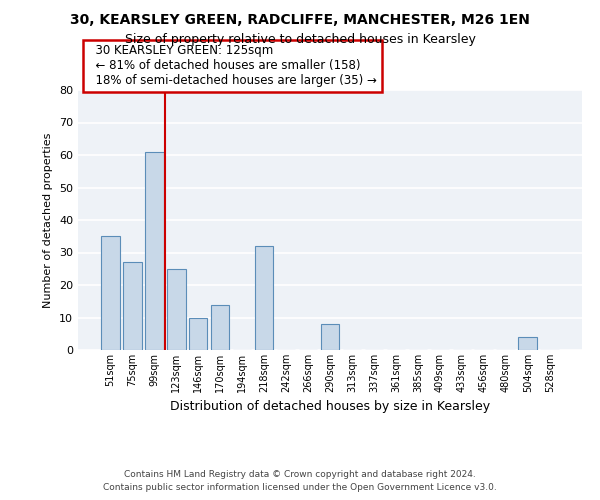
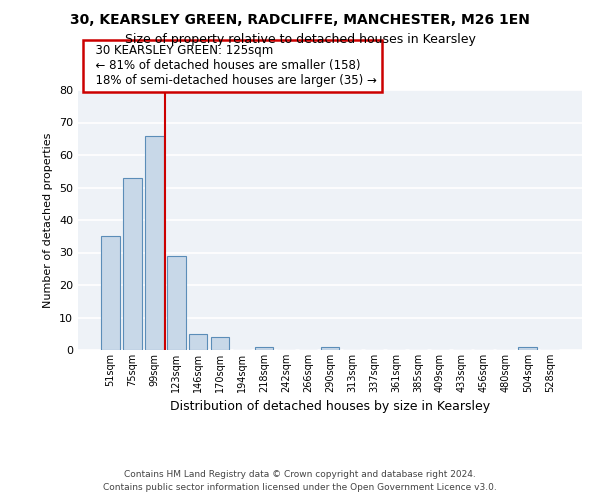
75sqm: 27 -> 53
99sqm: 61 -> 66
123sqm: 25 -> 29
146sqm: 10 -> 5
170sqm: 14 -> 4
218sqm: 32 -> 1
290sqm: 8 -> 1
504sqm: 4 -> 1
